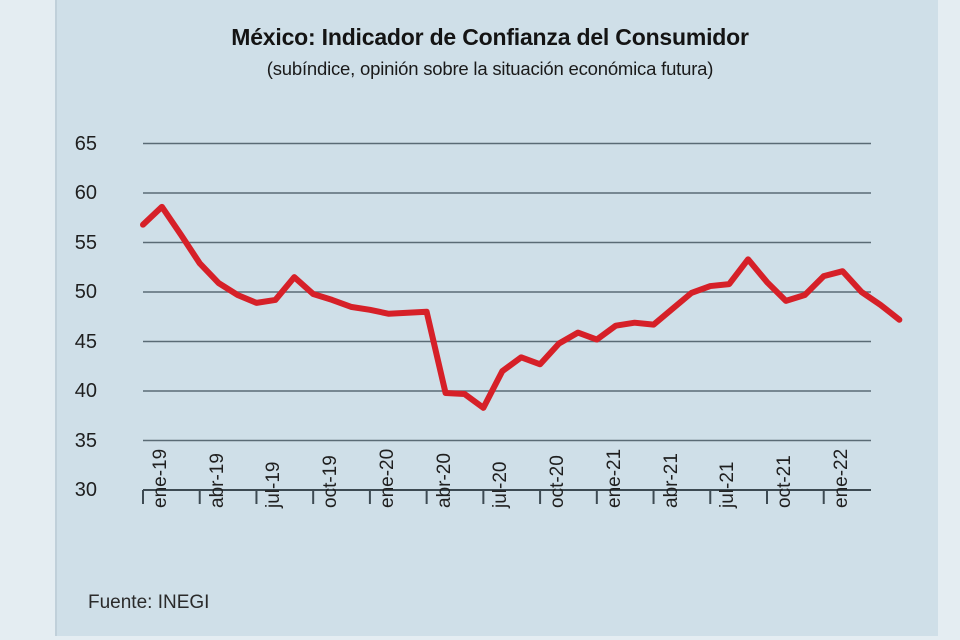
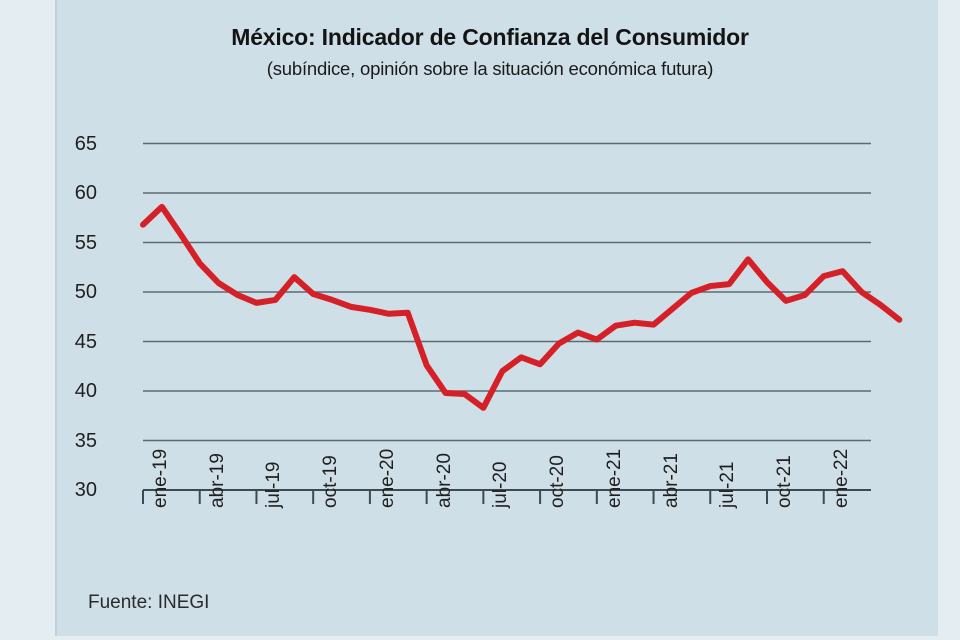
abr-20: 48 -> 43
